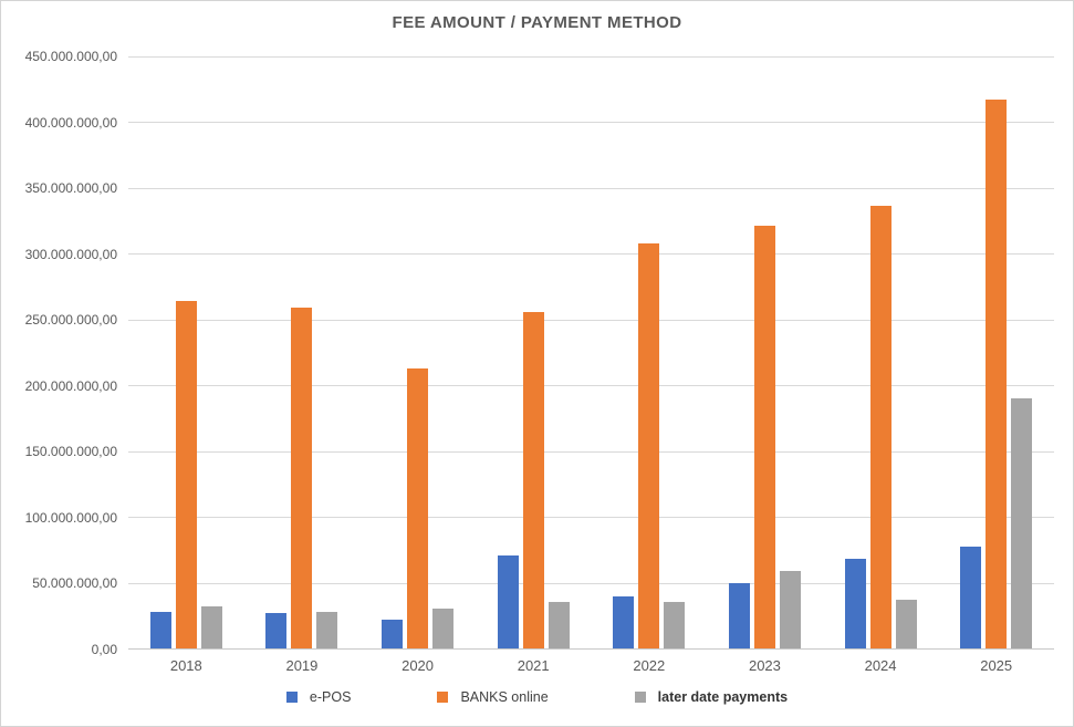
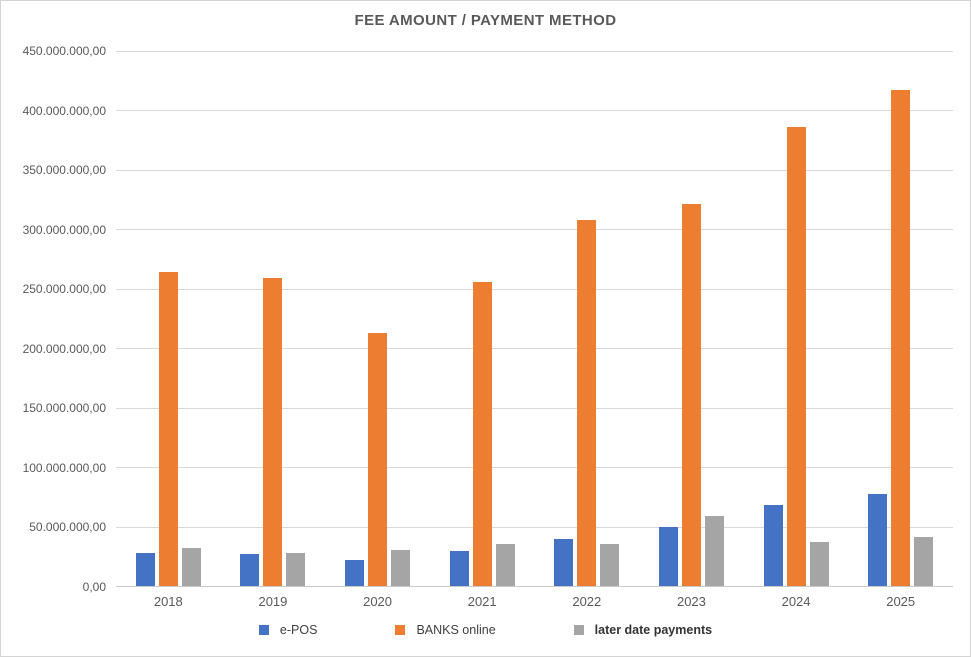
e-POS/2021: 71000000 -> 30000000
BANKS online/2024: 337000000 -> 386000000
later date payments/2025: 191000000 -> 42000000
